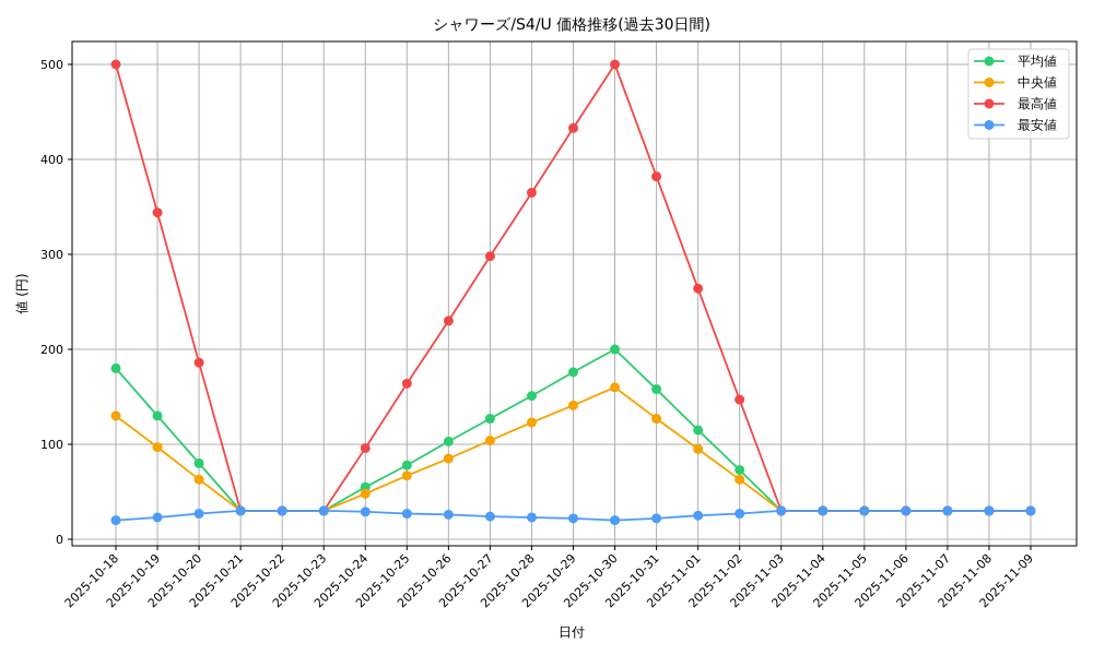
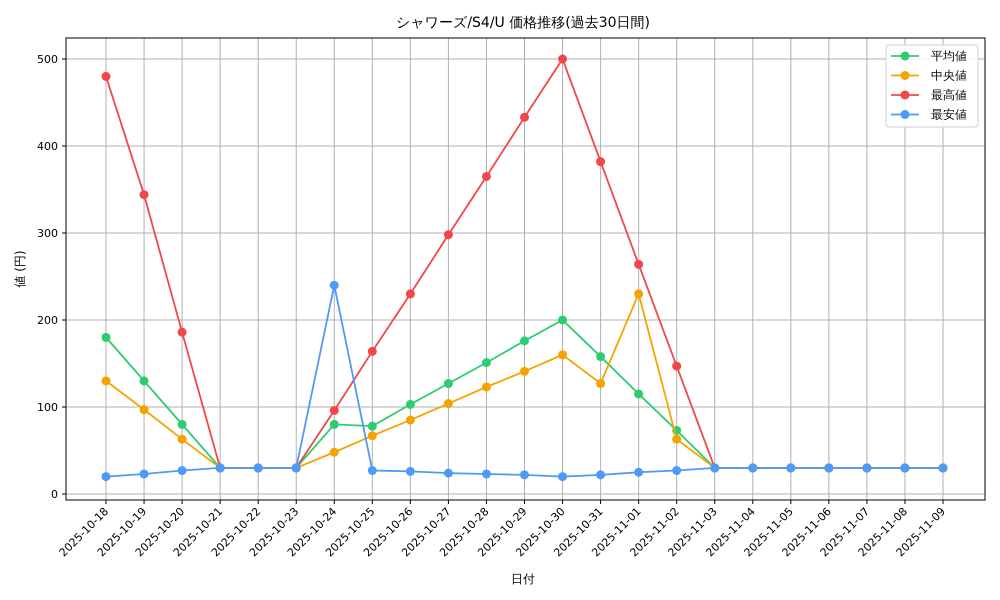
最高値/2025-10-18: 500 -> 480
平均値/2025-10-24: 60 -> 80
最安値/2025-10-24: 30 -> 240
中央値/2025-11-01: 100 -> 230
